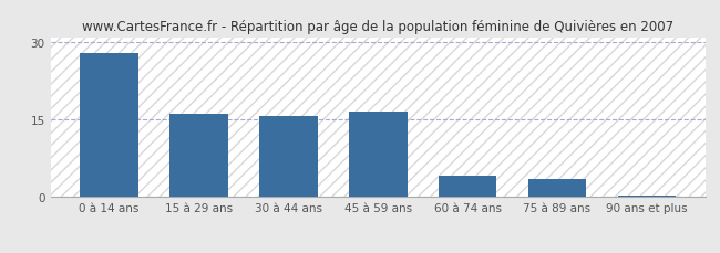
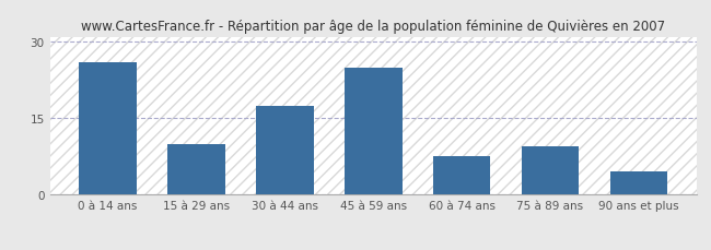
0 à 14 ans: 28.0 -> 26.0
15 à 29 ans: 16.2 -> 10.0
30 à 44 ans: 15.8 -> 17.5
45 à 59 ans: 16.5 -> 25.0
60 à 74 ans: 4.2 -> 7.5
75 à 89 ans: 3.5 -> 9.5
90 ans et plus: 0.3 -> 4.5
